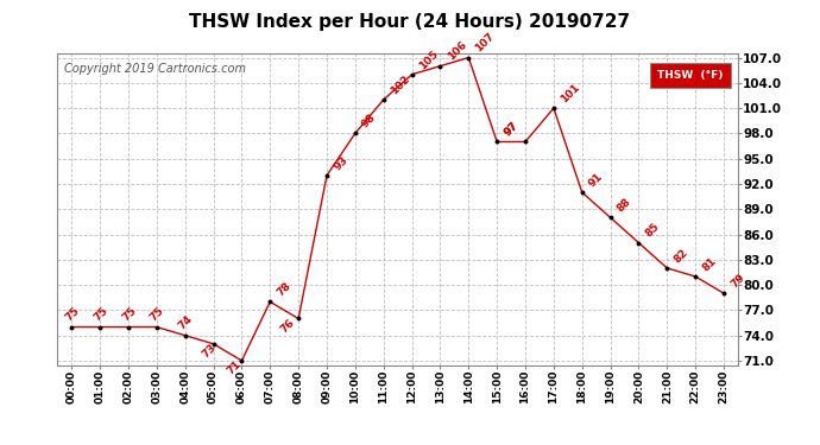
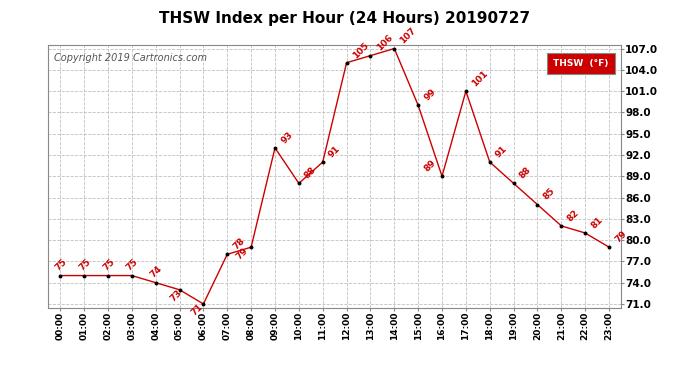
08:00: 76 -> 79
10:00: 98 -> 88
11:00: 102 -> 91
15:00: 97 -> 99
16:00: 97 -> 89
